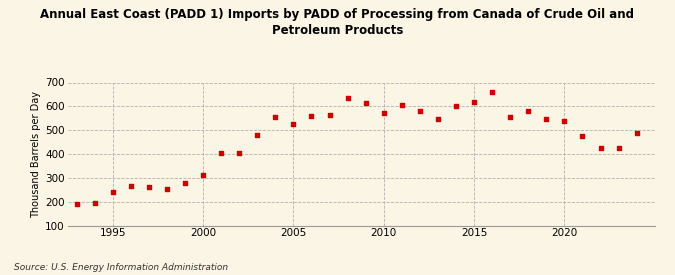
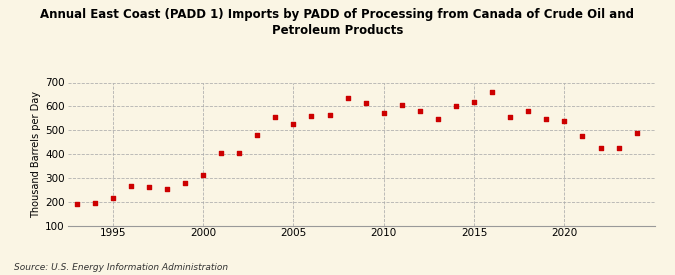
1995: 240 -> 215
